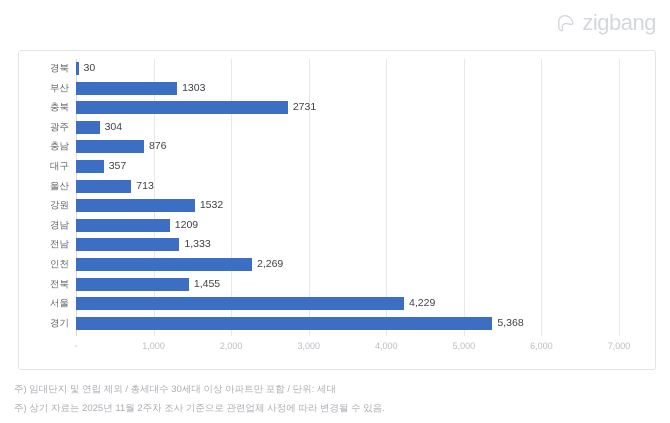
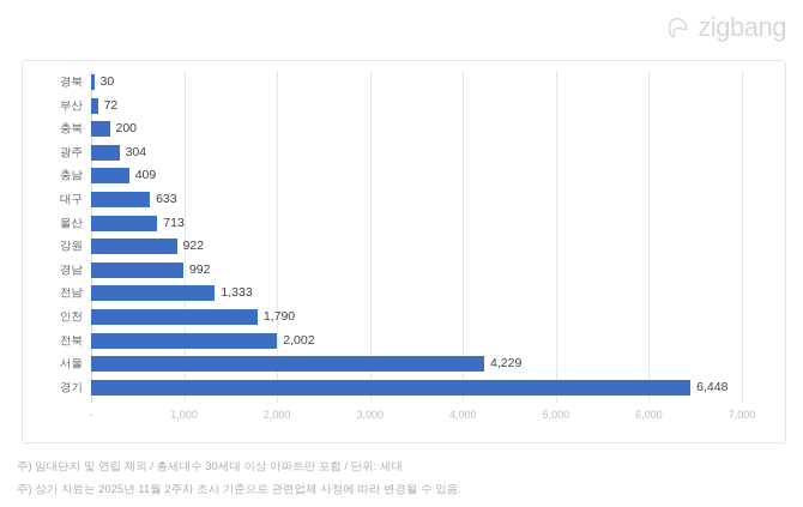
부산: 1303 -> 72
충북: 2731 -> 200
충남: 876 -> 409
대구: 357 -> 633
강원: 1532 -> 922
경남: 1209 -> 992
인천: 2,269 -> 1,790
전북: 1,455 -> 2,002
경기: 5,368 -> 6,448
